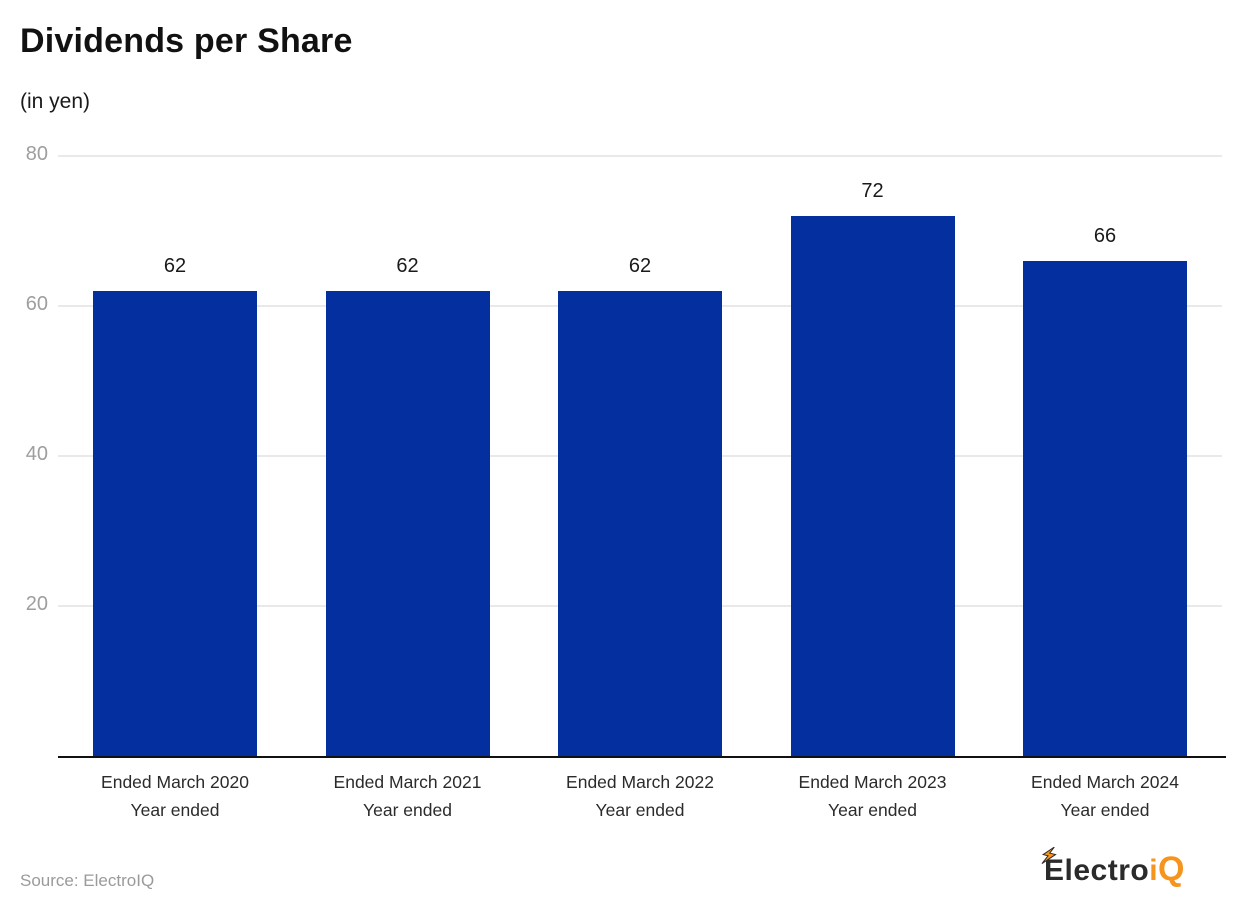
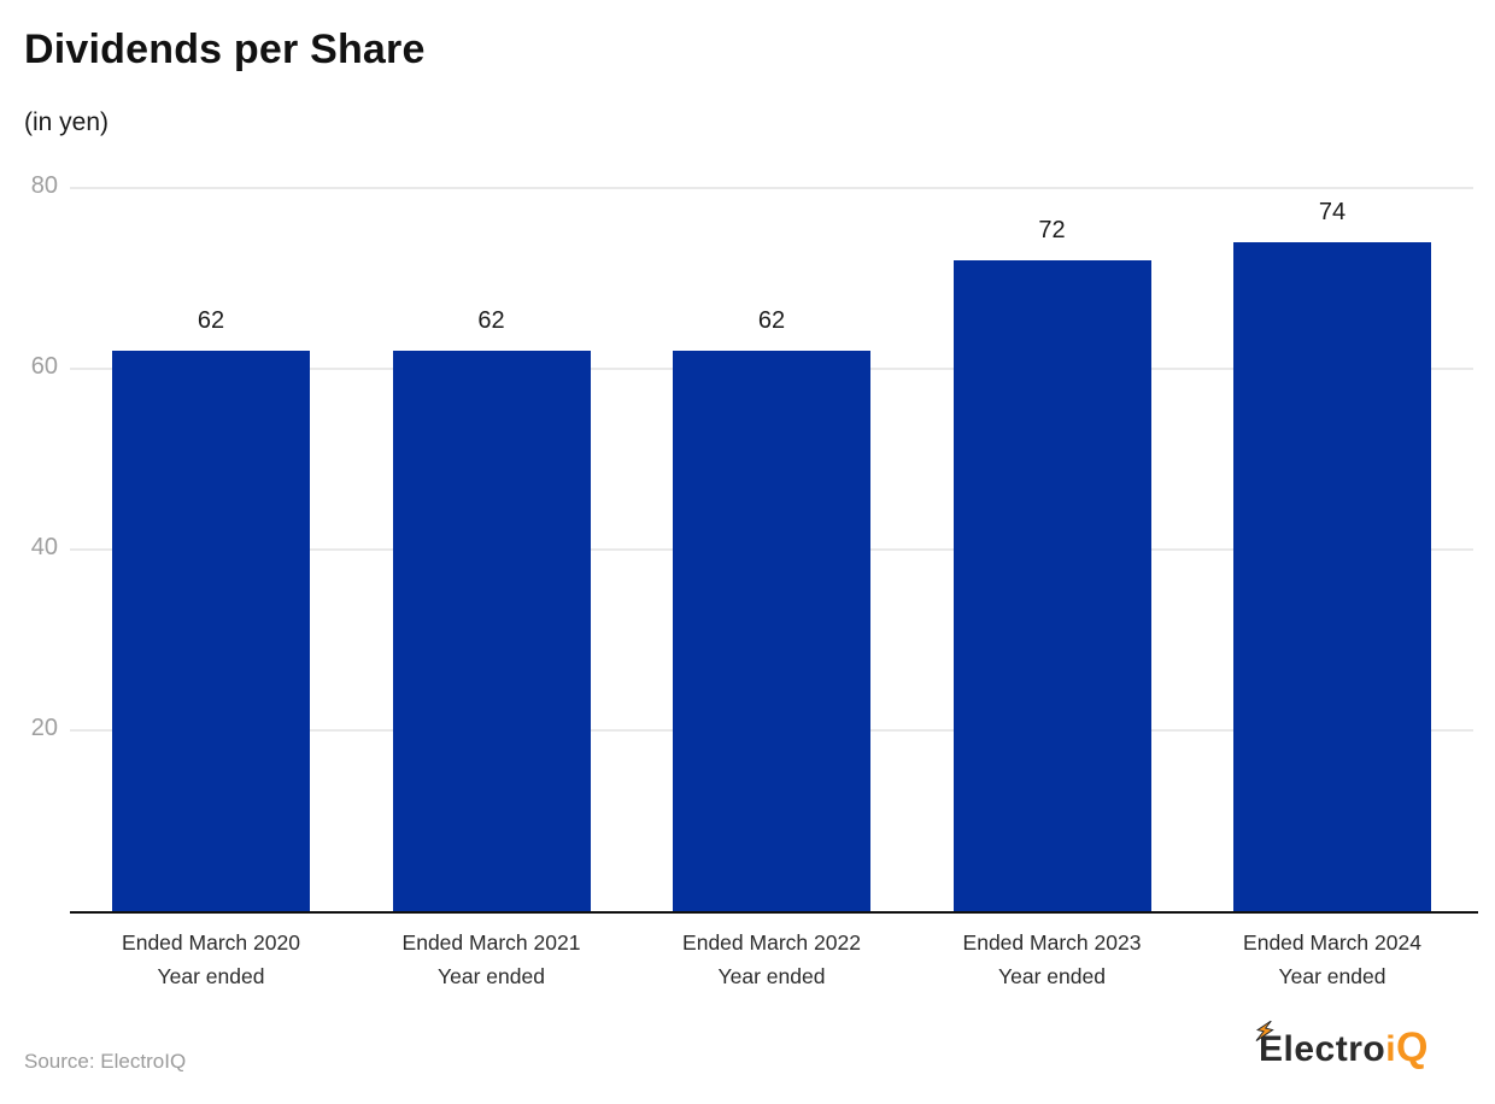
Ended March 2024: 66 -> 74
